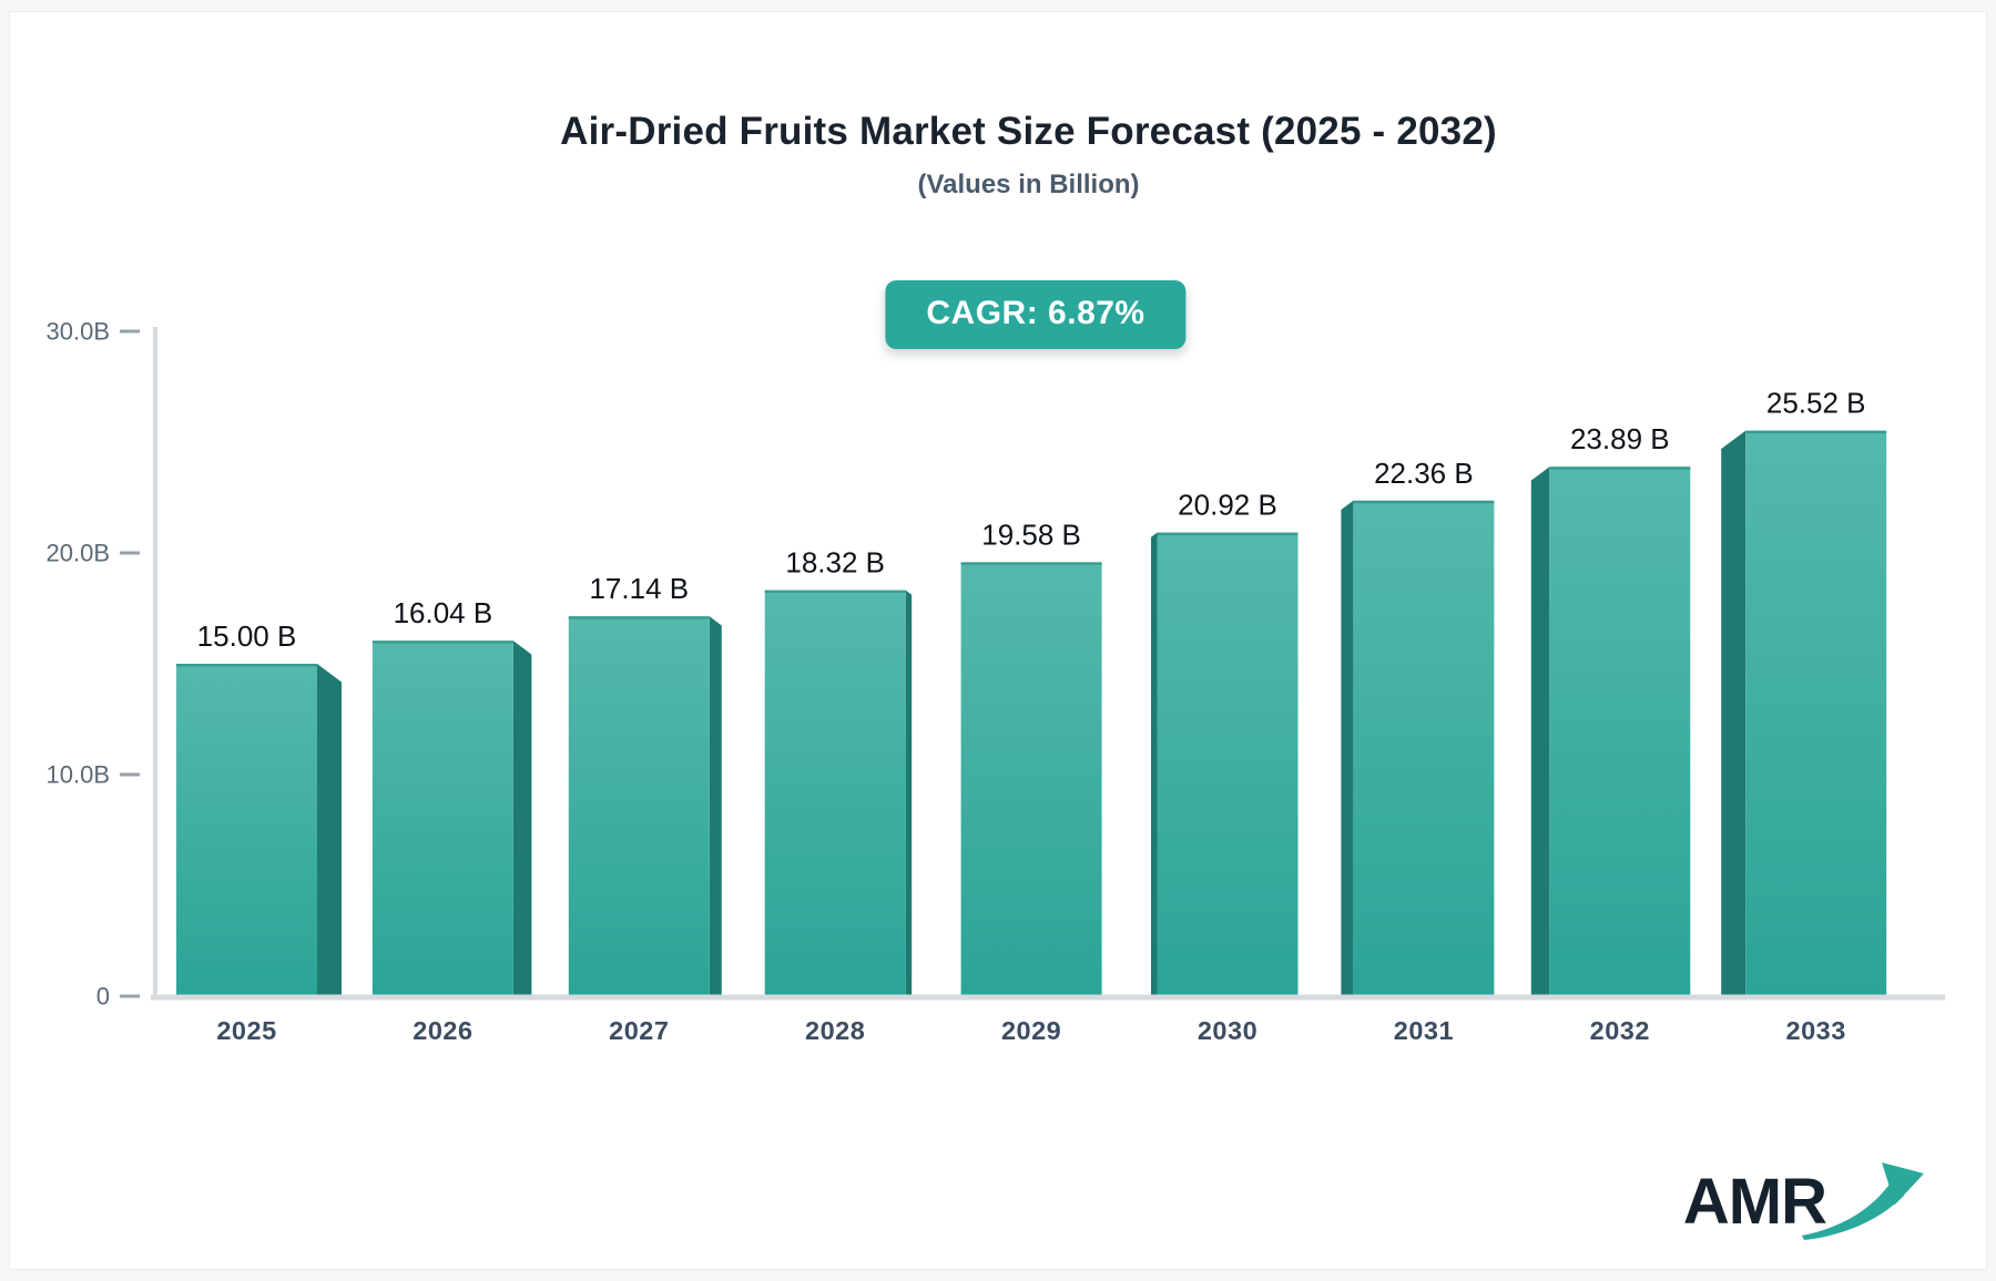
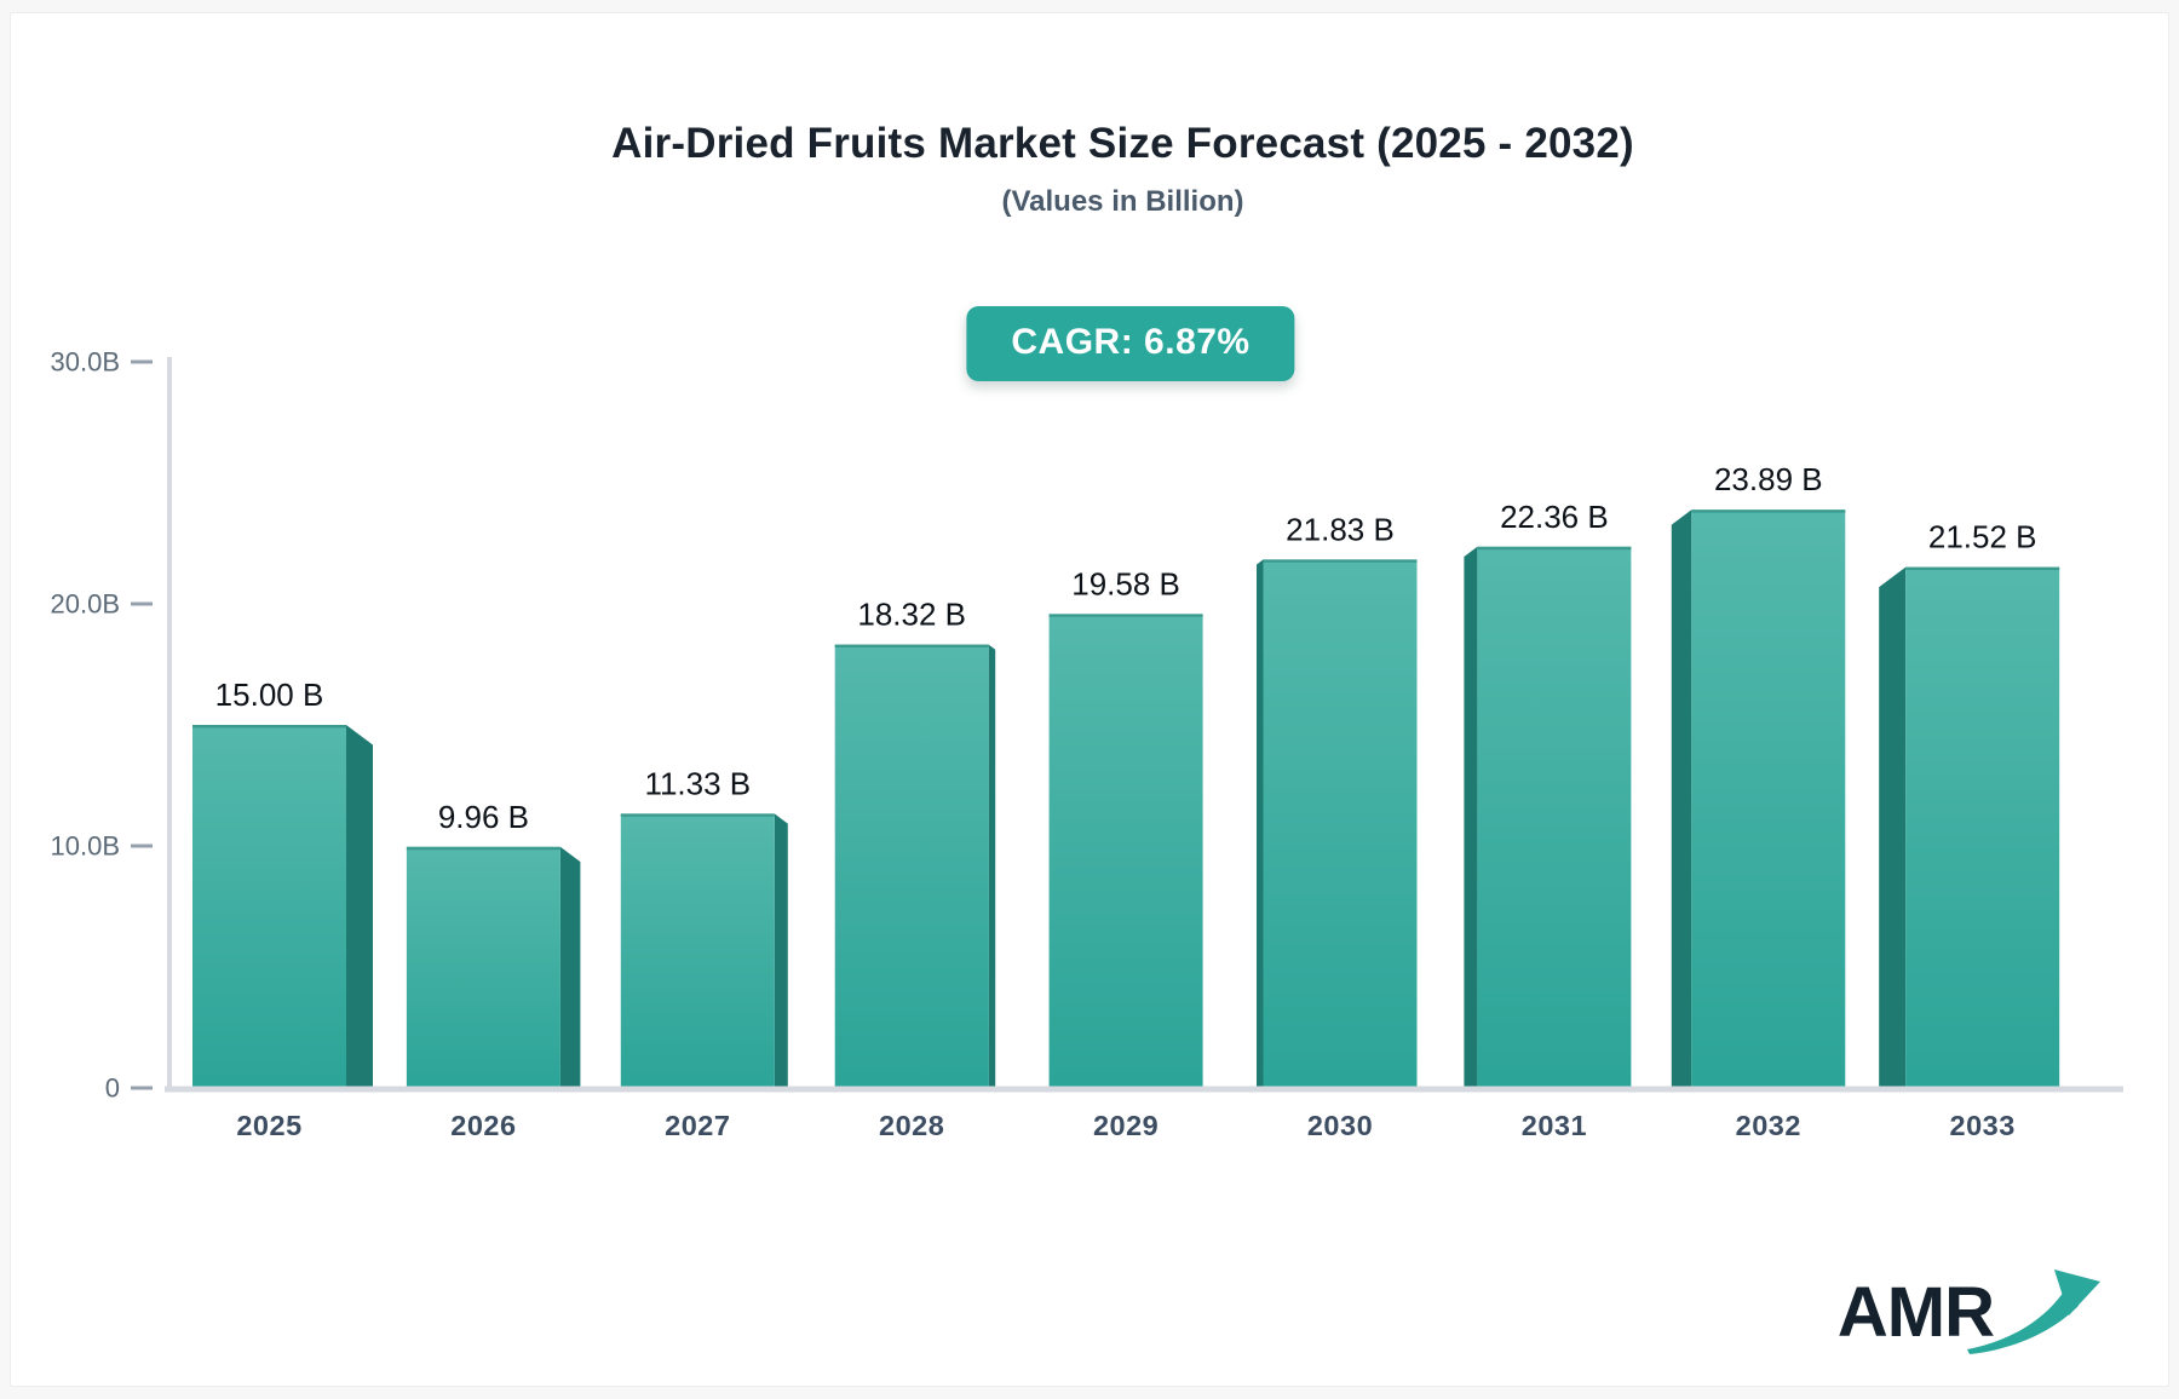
2026: 16.04 -> 9.96
2027: 17.14 -> 11.33
2030: 20.92 -> 21.83
2033: 25.52 -> 21.52
